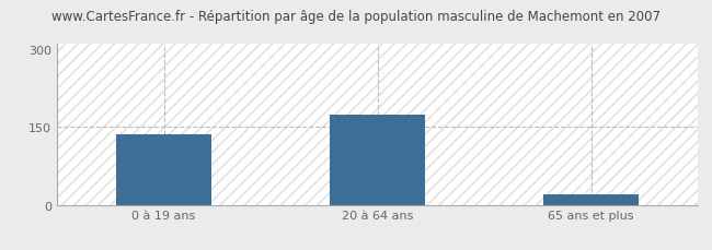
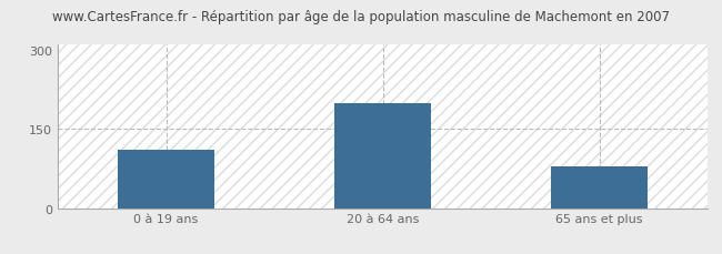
0 à 19 ans: 135 -> 110
20 à 64 ans: 175 -> 200
65 ans et plus: 20 -> 80
